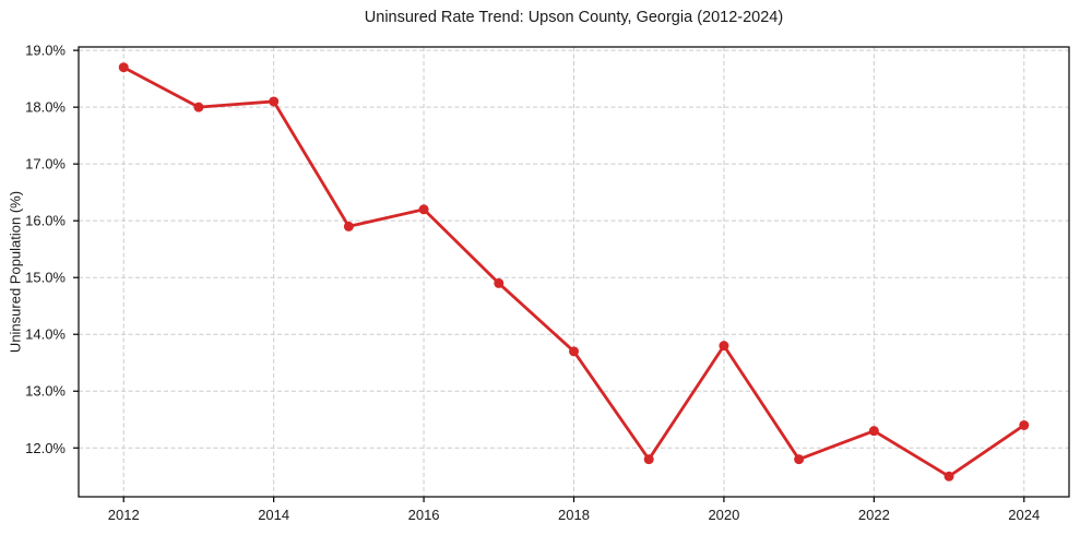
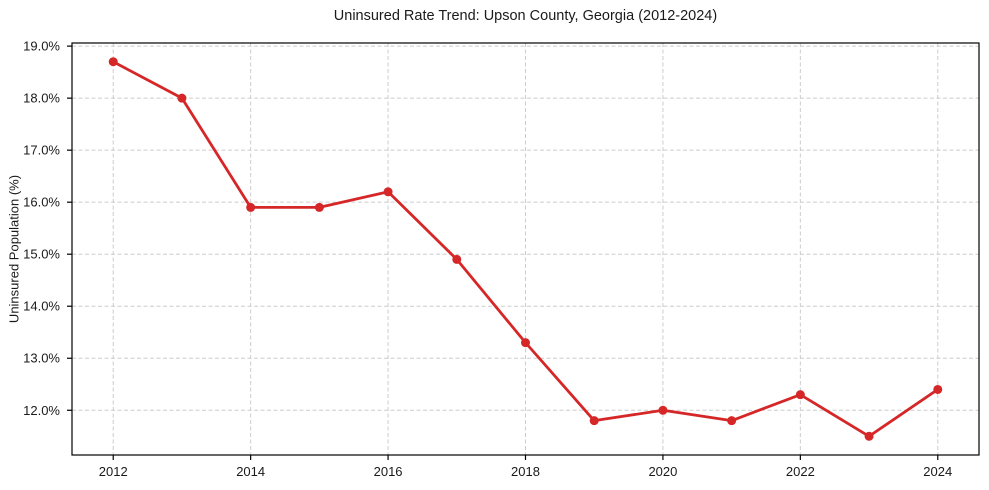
2014: 18.1% -> 15.9%
2018: 13.7% -> 13.3%
2020: 13.8% -> 12.0%
